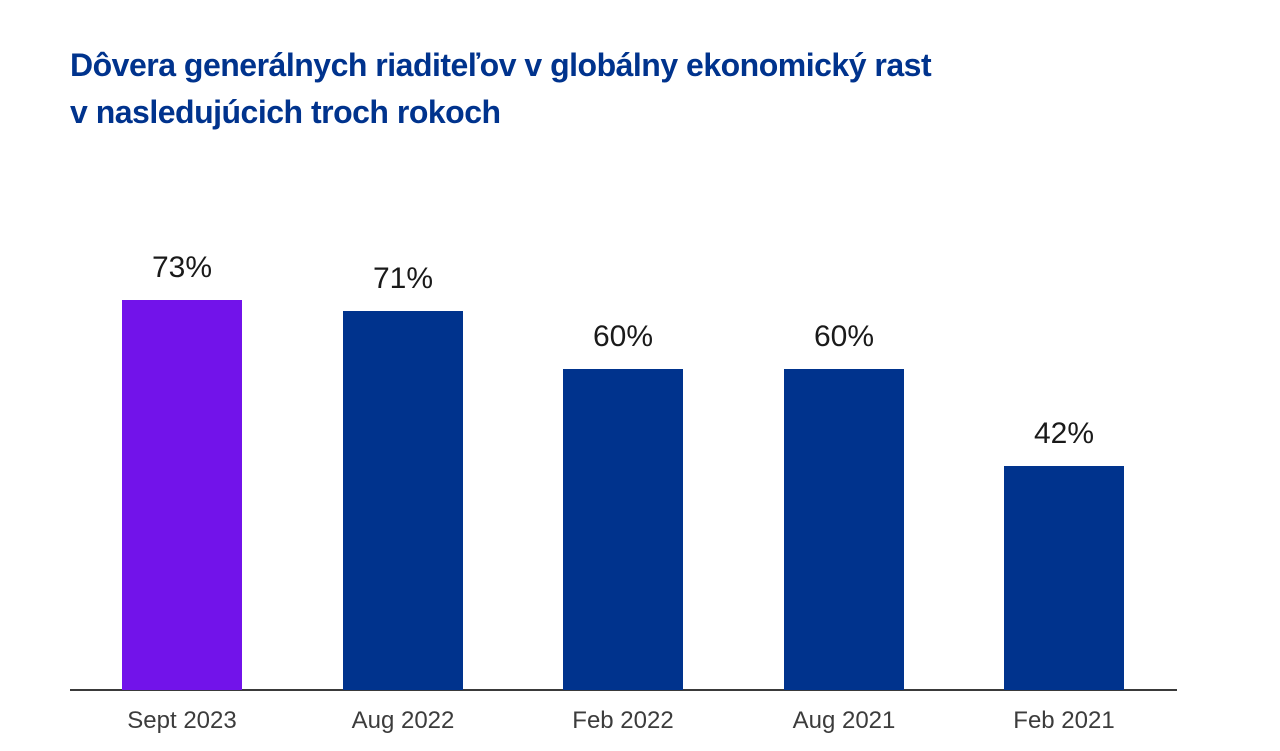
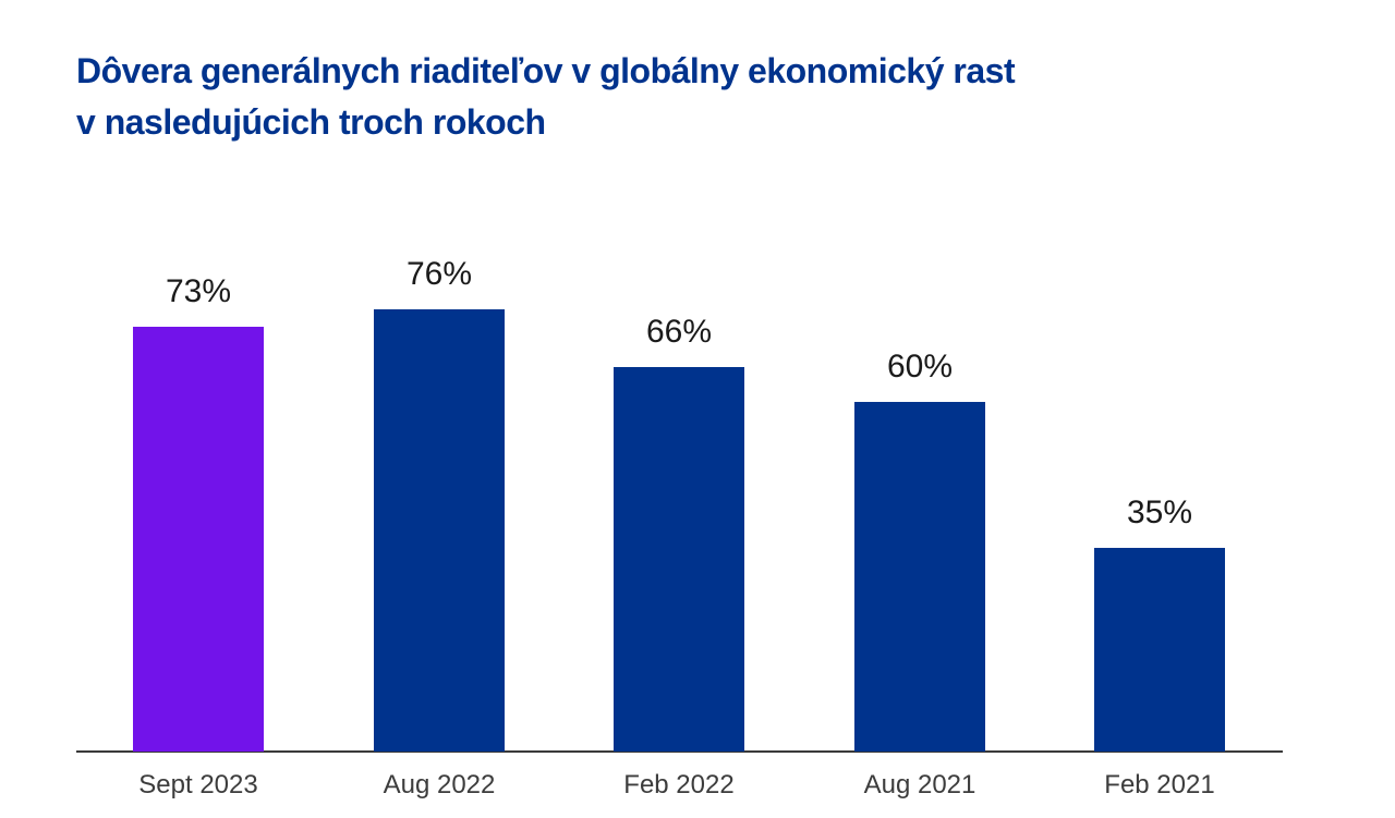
Aug 2022: 71% -> 76%
Feb 2022: 60% -> 66%
Feb 2021: 42% -> 35%
